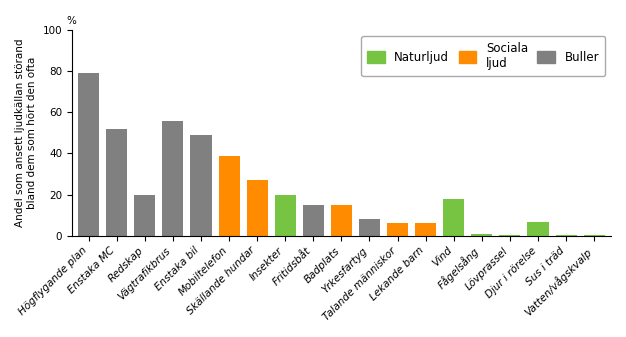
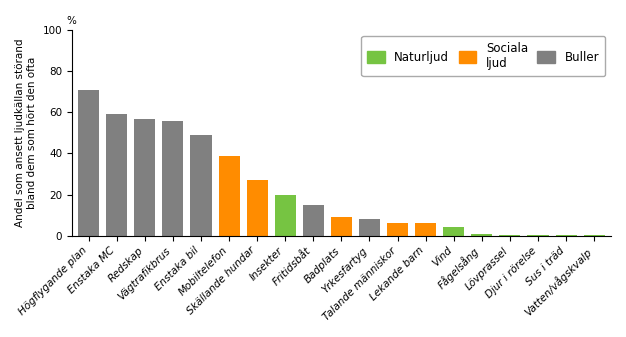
Högflygande plan: 79.0 -> 71.0
Enstaka MC: 52.0 -> 59.0
Redskap: 20.0 -> 57.0
Badplats: 15.0 -> 9.0
Vind: 18.0 -> 4.0
Djur i rörelse: 6.5 -> 0.5
